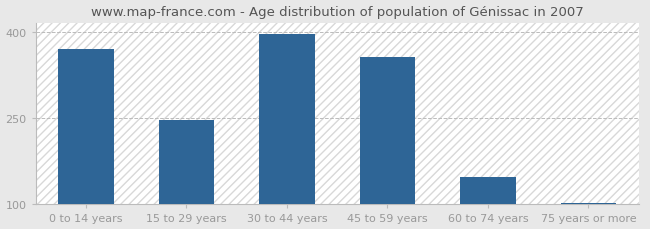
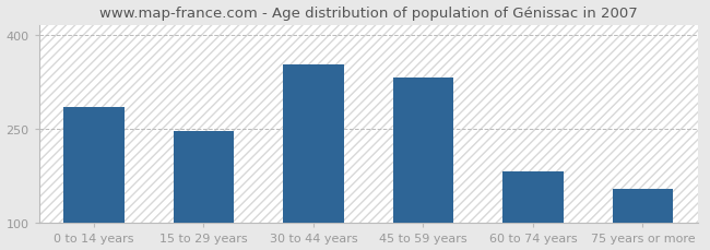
0 to 14 years: 370 -> 284
30 to 44 years: 395 -> 352
45 to 59 years: 355 -> 332
60 to 74 years: 148 -> 182
75 years or more: 102 -> 154
